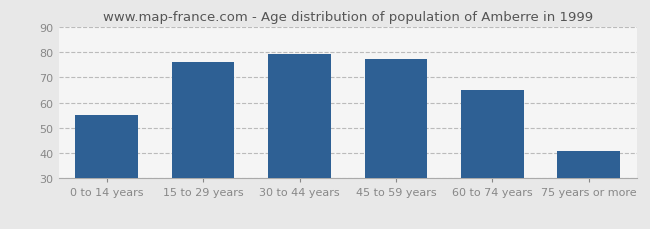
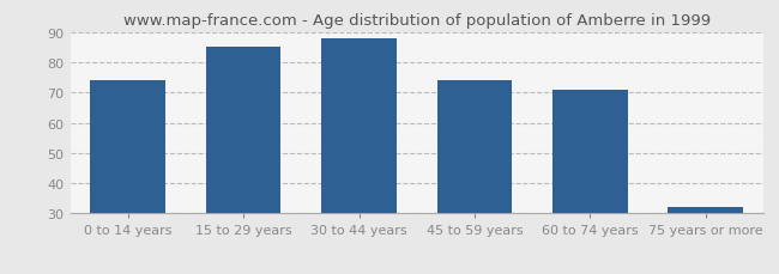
0 to 14 years: 55 -> 74
15 to 29 years: 76 -> 85
30 to 44 years: 79 -> 88
45 to 59 years: 77 -> 74
60 to 74 years: 65 -> 71
75 years or more: 41 -> 32
